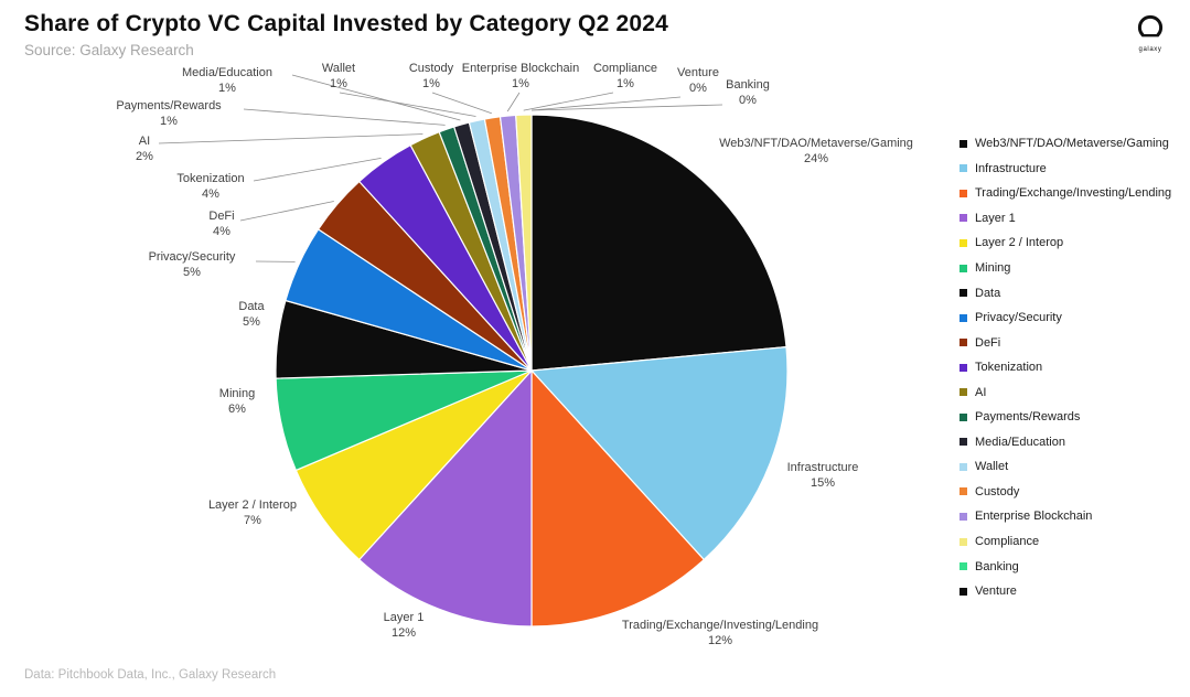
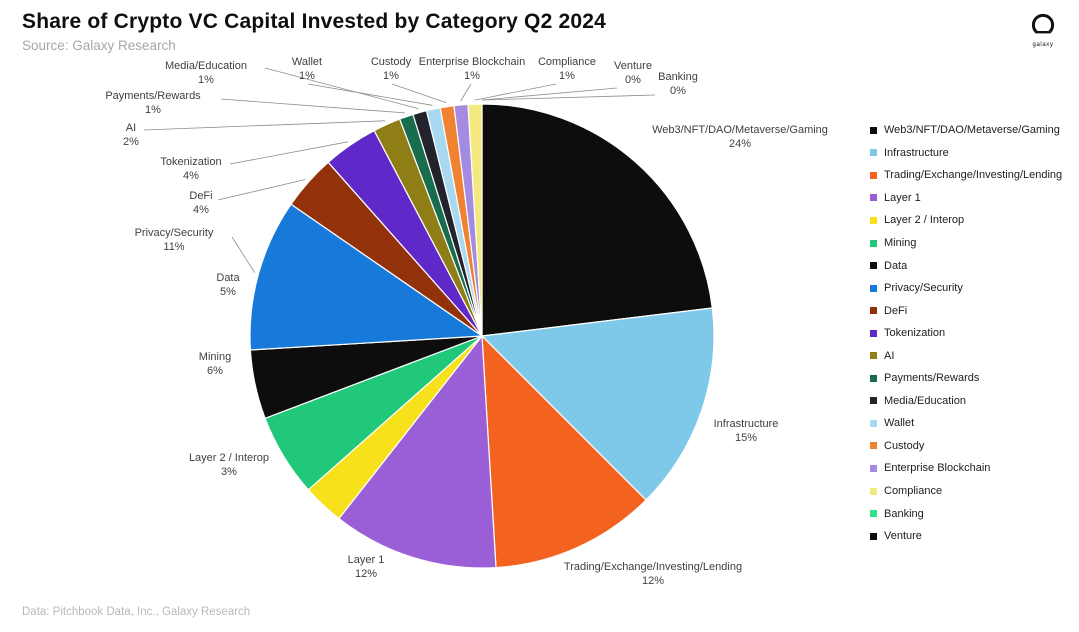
Layer 2 / Interop: 7% -> 3%
Privacy/Security: 5% -> 11%
